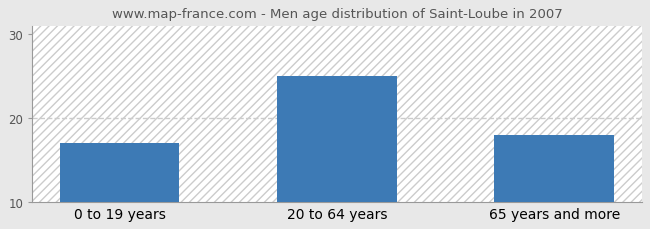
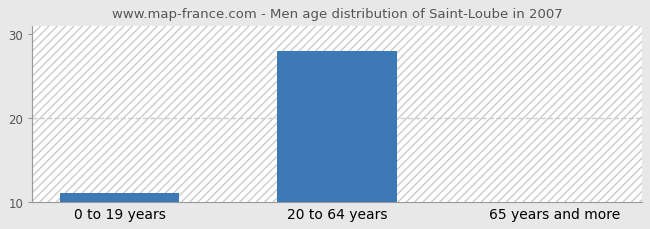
0 to 19 years: 17 -> 11
20 to 64 years: 25 -> 28
65 years and more: 18 -> 10
